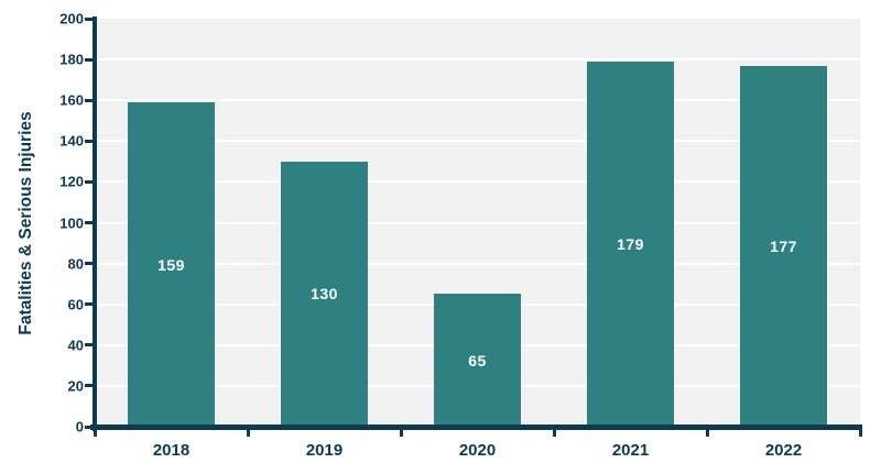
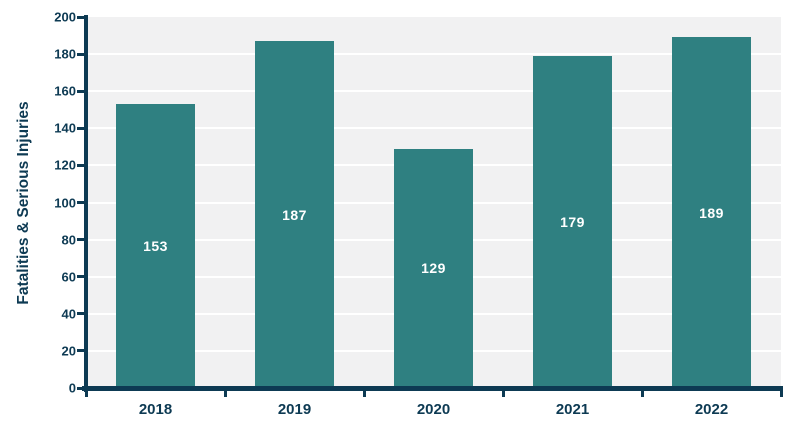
2018: 159 -> 153
2019: 130 -> 187
2020: 65 -> 129
2022: 177 -> 189
